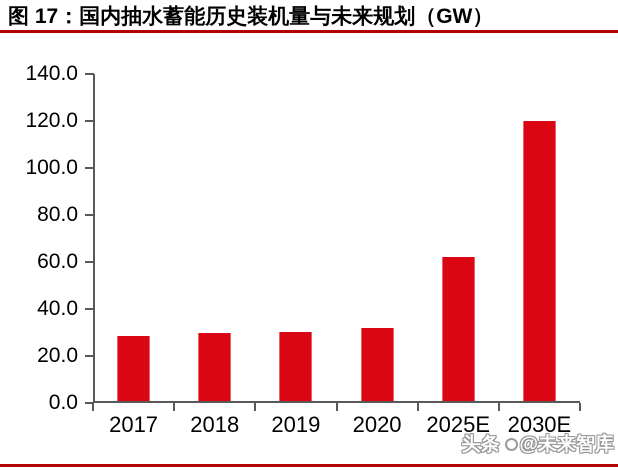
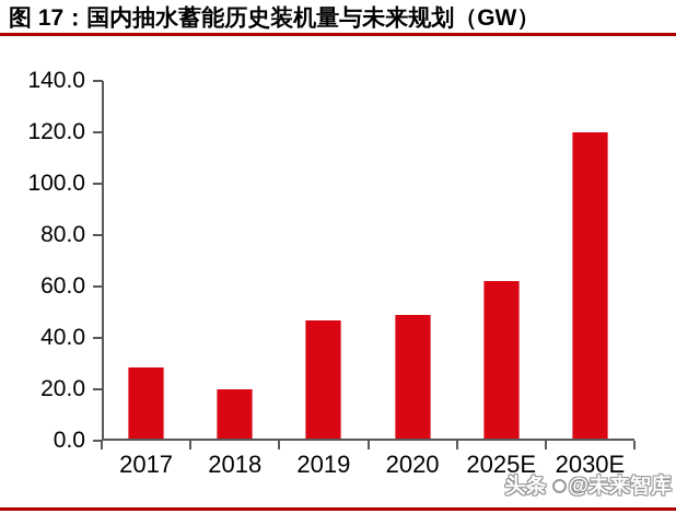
2018: 30 -> 20
2019: 30 -> 47
2020: 32 -> 49
